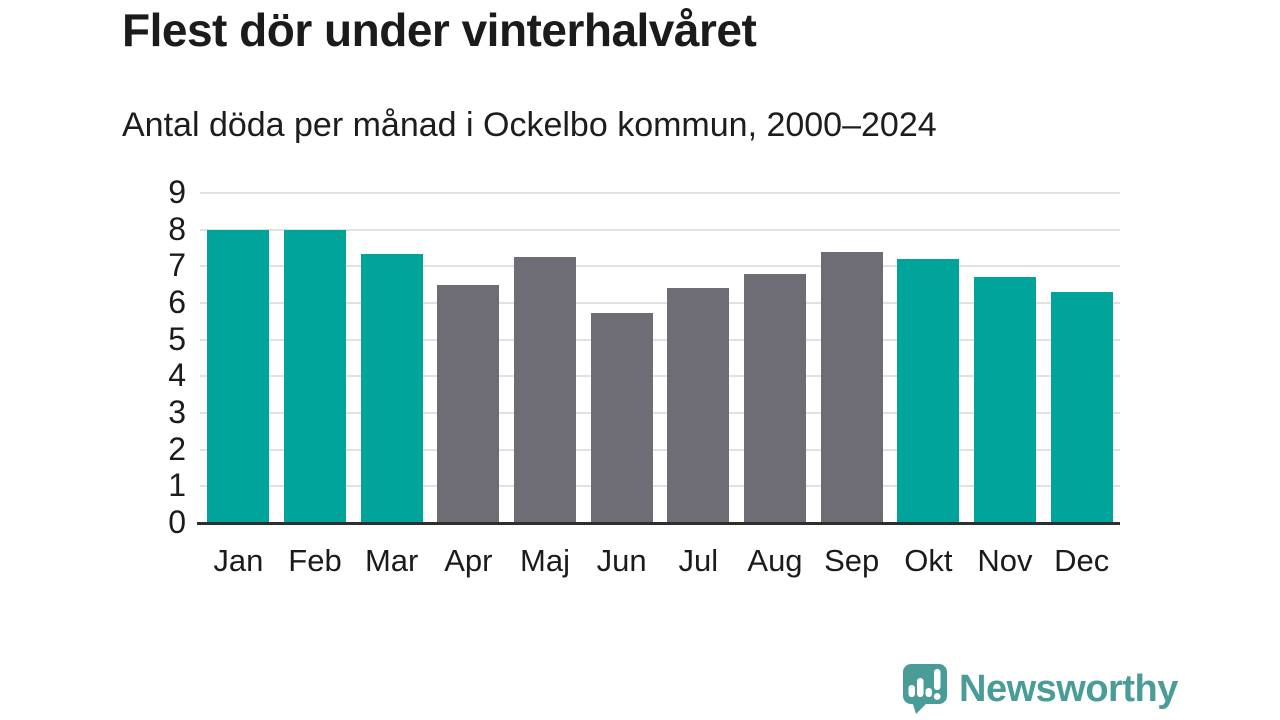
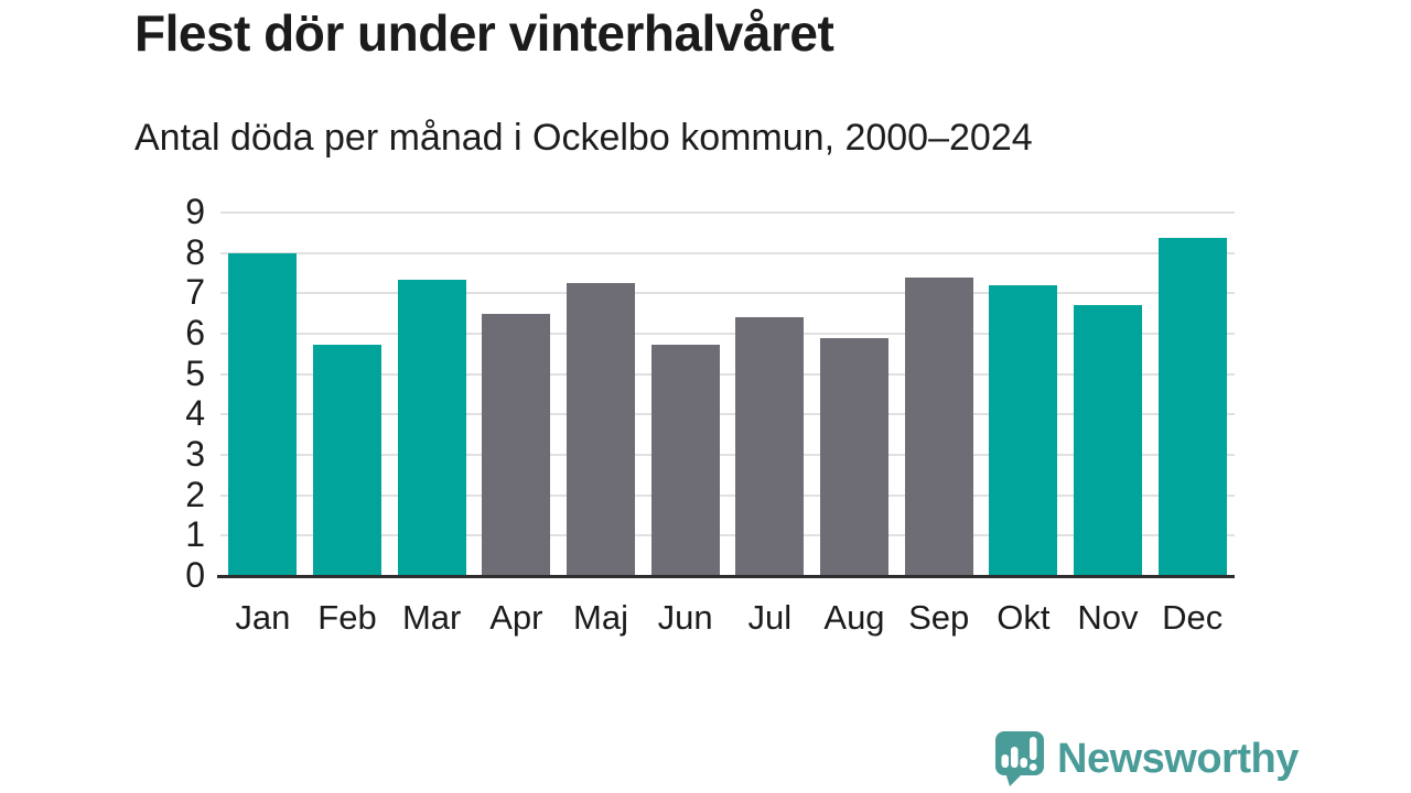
Feb: 8.0 -> 5.7
Aug: 6.8 -> 5.9
Dec: 6.3 -> 8.4
